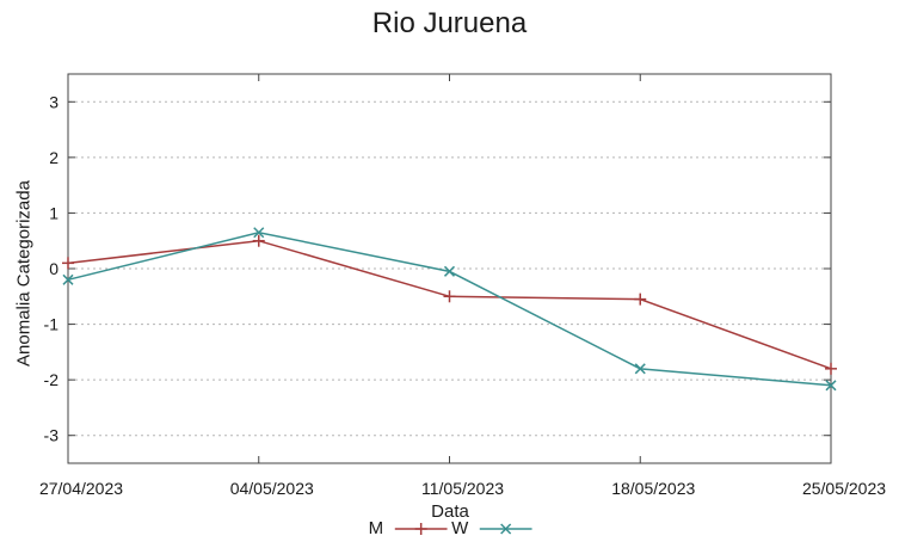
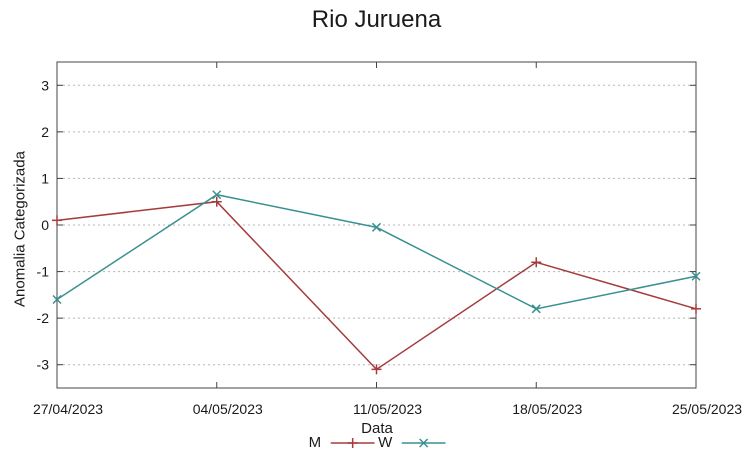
W/27/04/2023: -0.2 -> -1.6
M/11/05/2023: -0.5 -> -3.1
M/18/05/2023: -0.6 -> -0.8
W/25/05/2023: -2.1 -> -1.1
